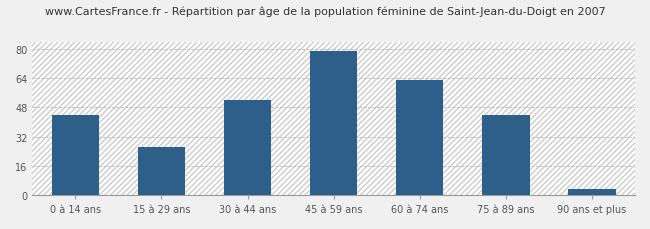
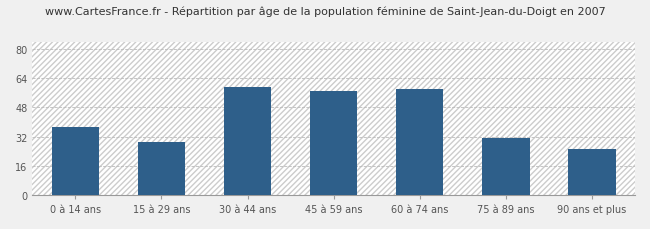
0 à 14 ans: 44 -> 37
15 à 29 ans: 26 -> 29
30 à 44 ans: 52 -> 59
45 à 59 ans: 79 -> 57
60 à 74 ans: 63 -> 58
75 à 89 ans: 44 -> 31
90 ans et plus: 3 -> 25
